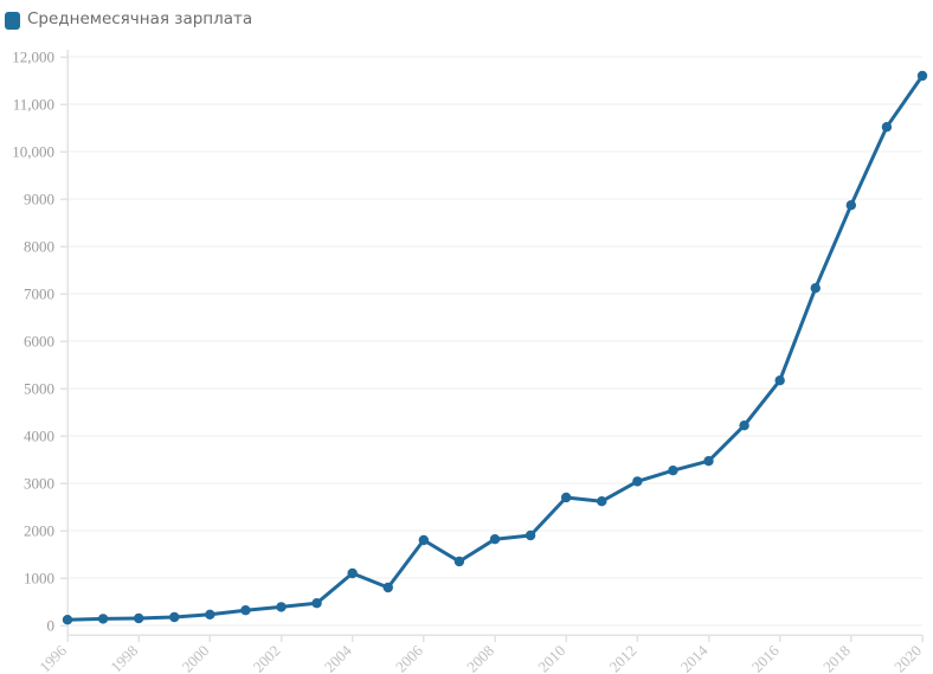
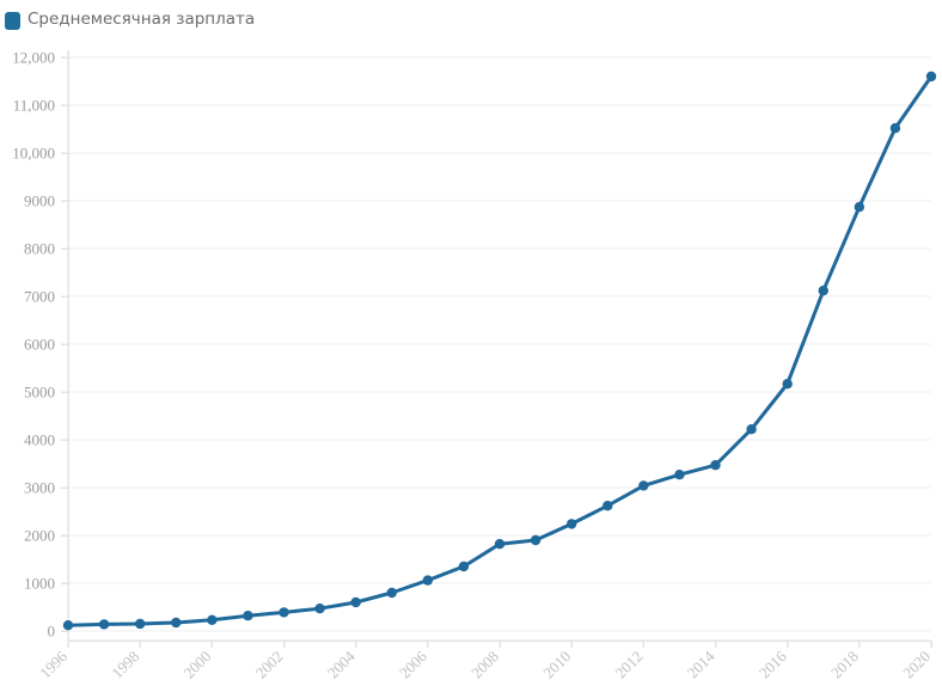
2004: 1100 -> 600
2006: 1800 -> 1100
2010: 2700 -> 2200
